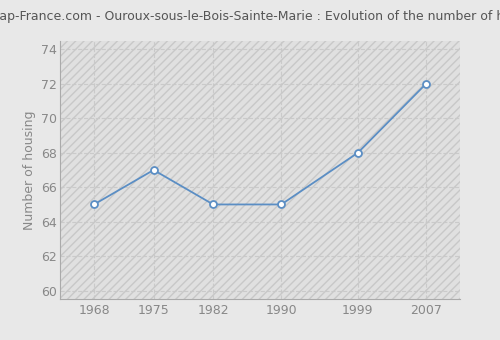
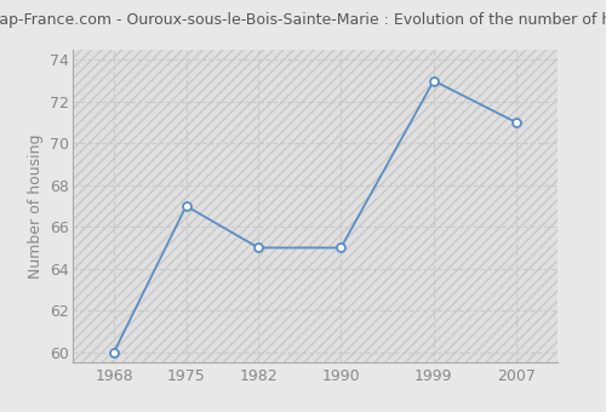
1968: 65 -> 60
1999: 68 -> 73
2007: 72 -> 71
